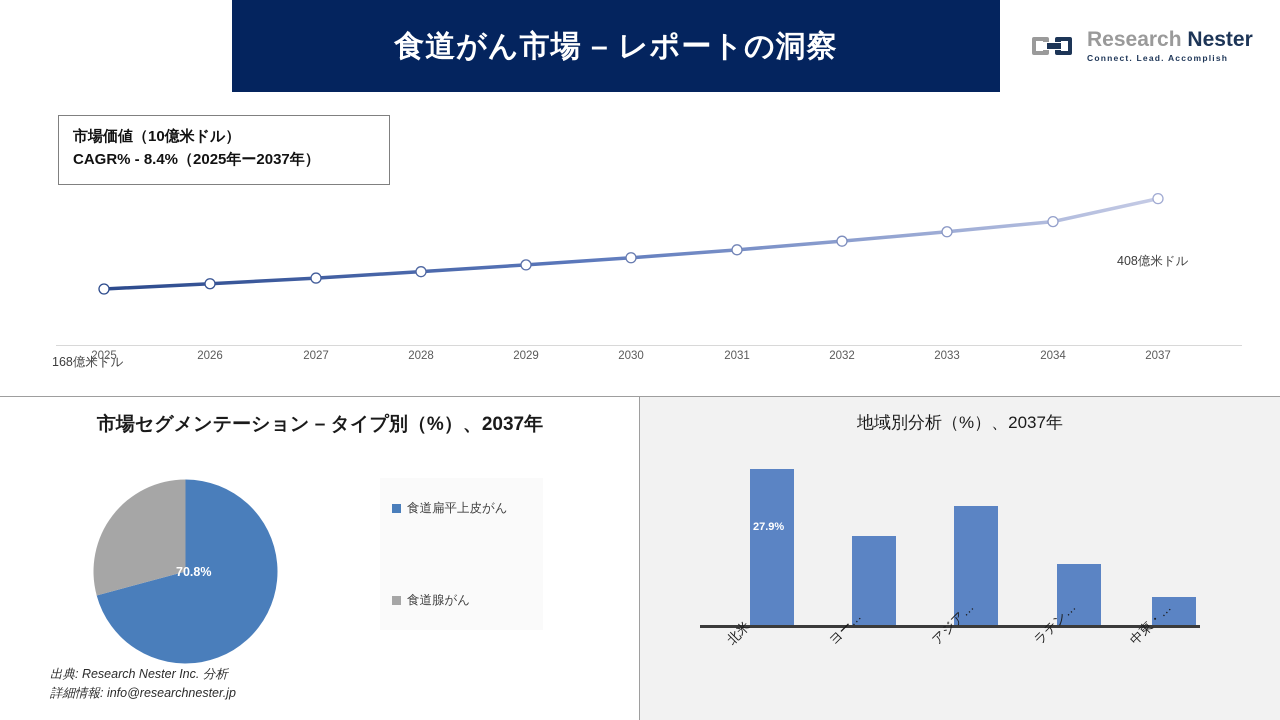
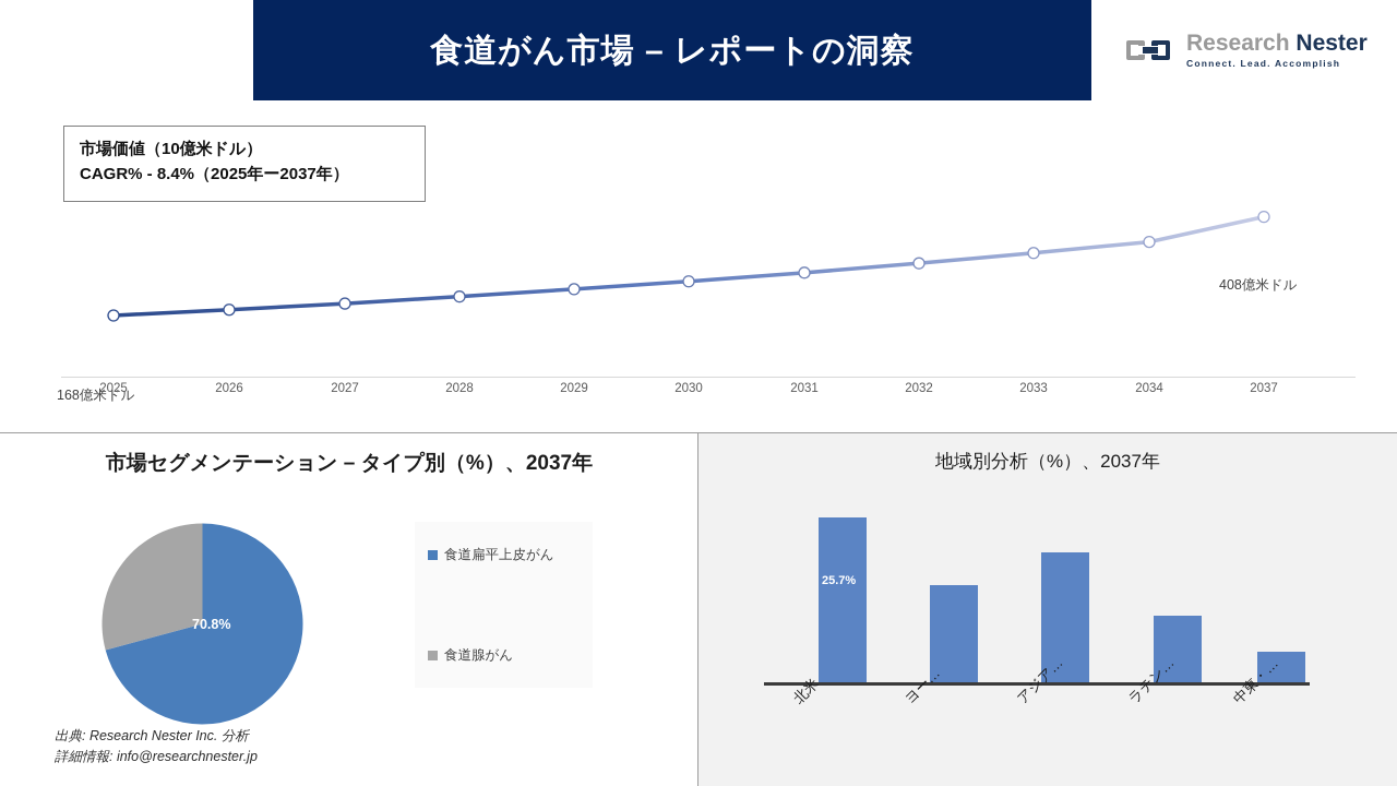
地域別分析（%）、2037年/北米: 27.9% -> 25.7%
